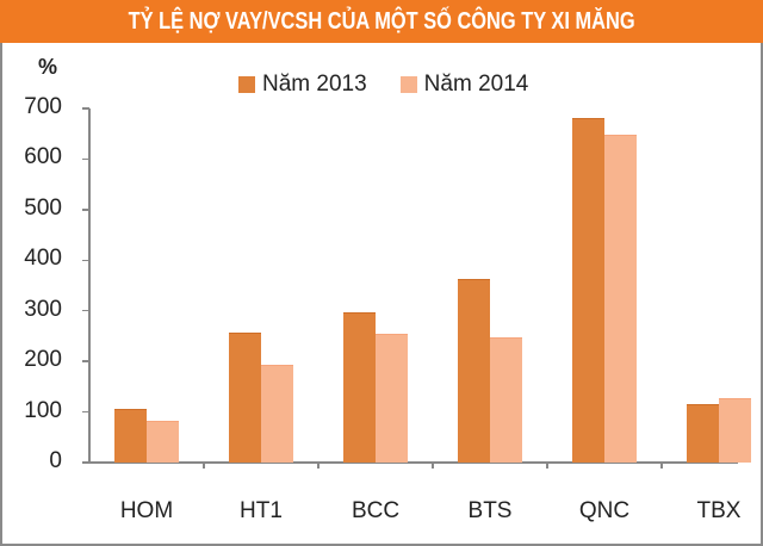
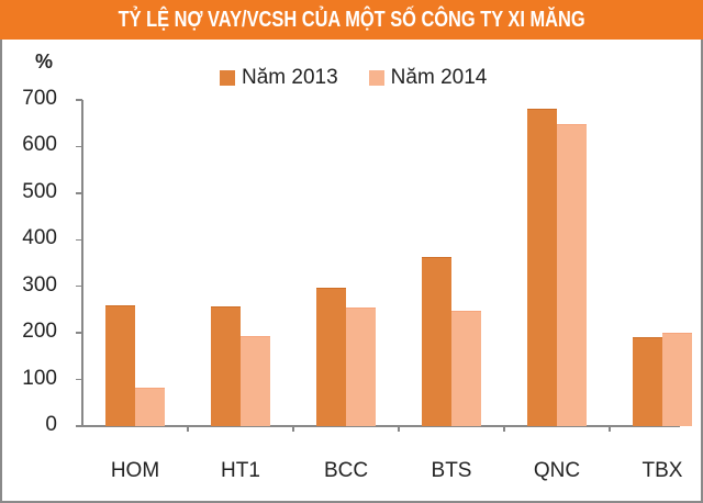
Năm 2013/HOM: 110 -> 260
Năm 2013/TBX: 120 -> 190
Năm 2014/TBX: 130 -> 200
